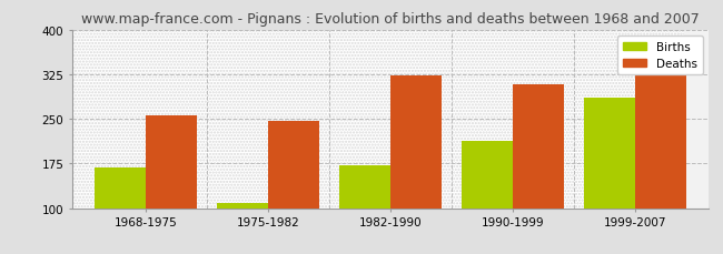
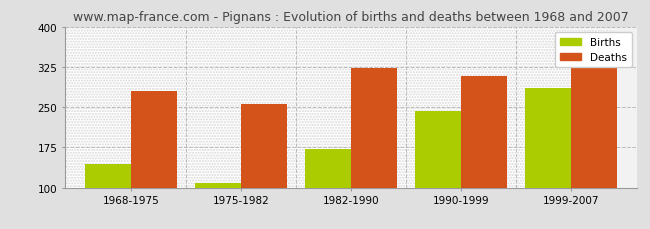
Births/1968-1975: 168 -> 144
Deaths/1968-1975: 256 -> 280
Deaths/1975-1982: 246 -> 256
Births/1990-1999: 212 -> 242
